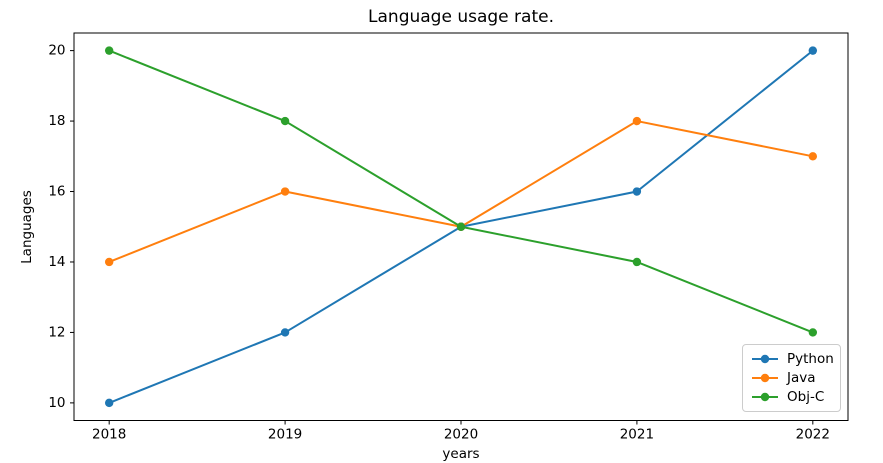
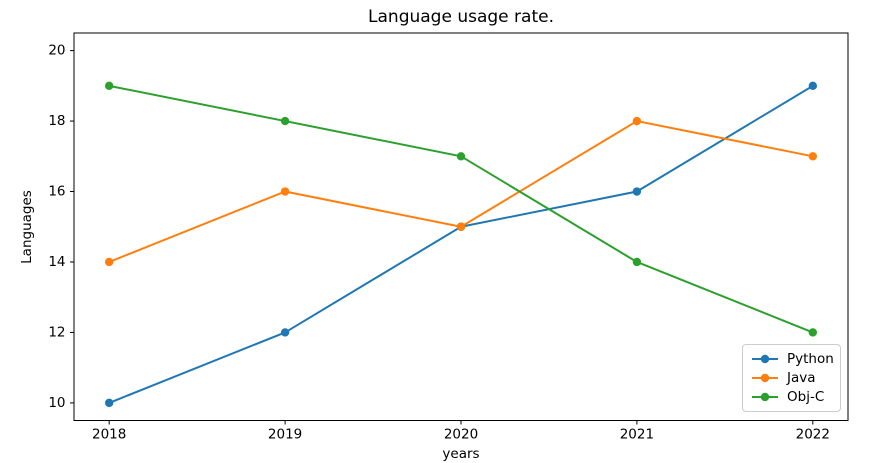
Obj-C/2018: 20 -> 19
Obj-C/2020: 15 -> 17
Python/2022: 20 -> 19
